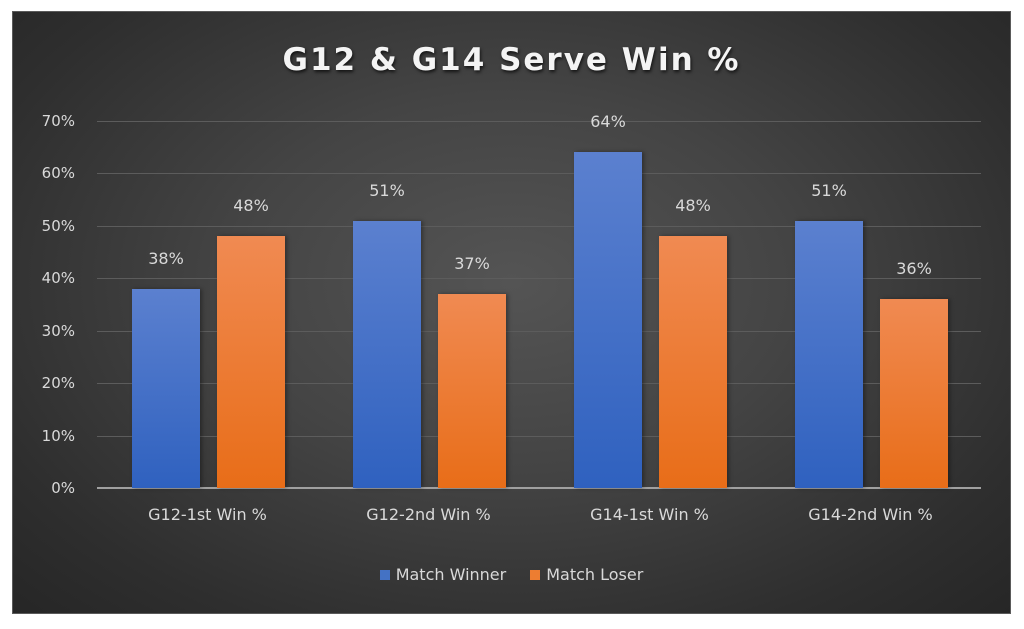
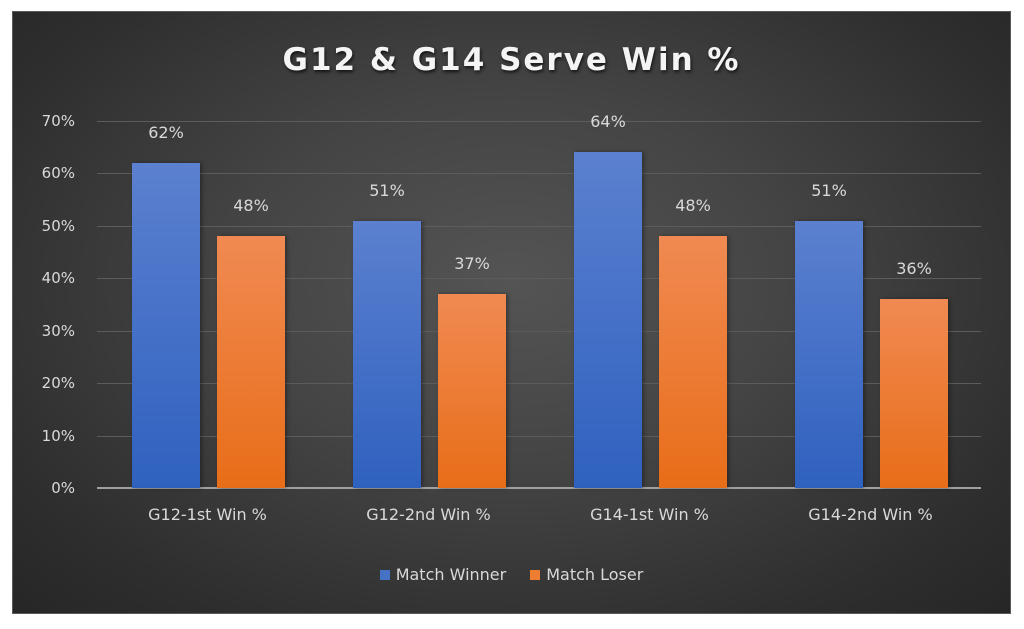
Match Winner/G12-1st Win %: 38% -> 62%
